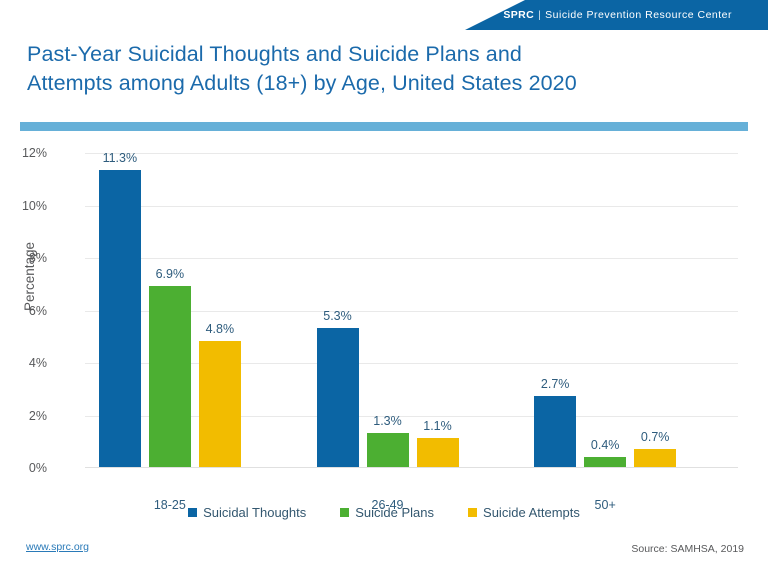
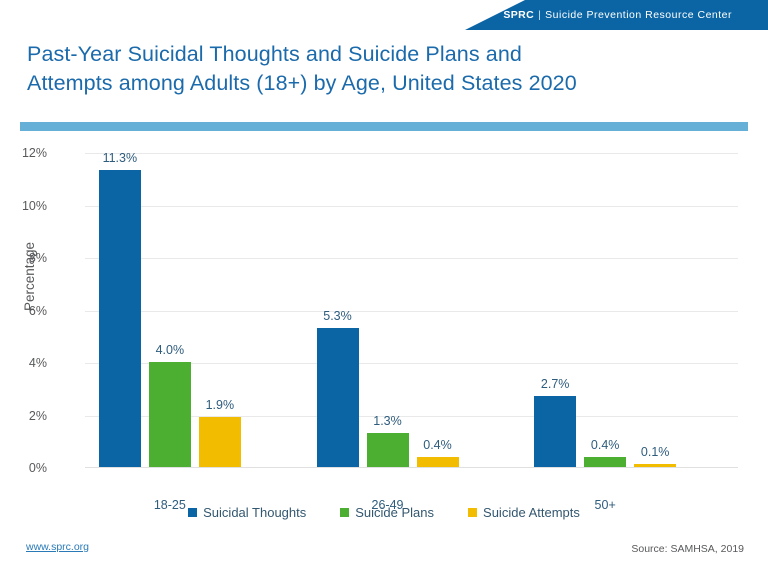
Suicide Plans/18-25: 6.9% -> 4.0%
Suicide Attempts/18-25: 4.8% -> 1.9%
Suicide Attempts/26-49: 1.1% -> 0.4%
Suicide Attempts/50+: 0.7% -> 0.1%
